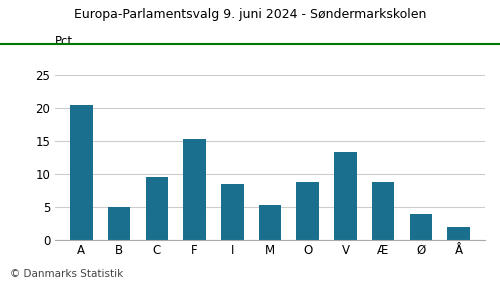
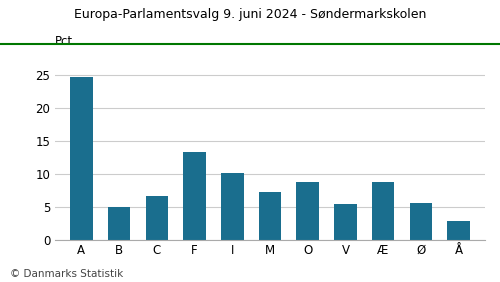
A: 20.4 -> 24.8
C: 9.6 -> 6.6
F: 15.3 -> 13.4
I: 8.4 -> 10.2
M: 5.2 -> 7.2
V: 13.3 -> 5.4
Ø: 3.9 -> 5.6
Å: 1.9 -> 2.8
